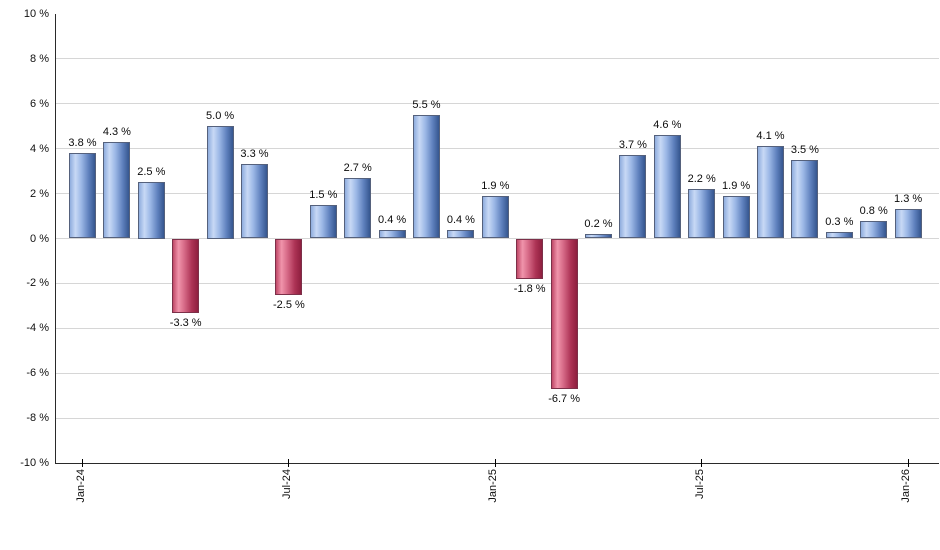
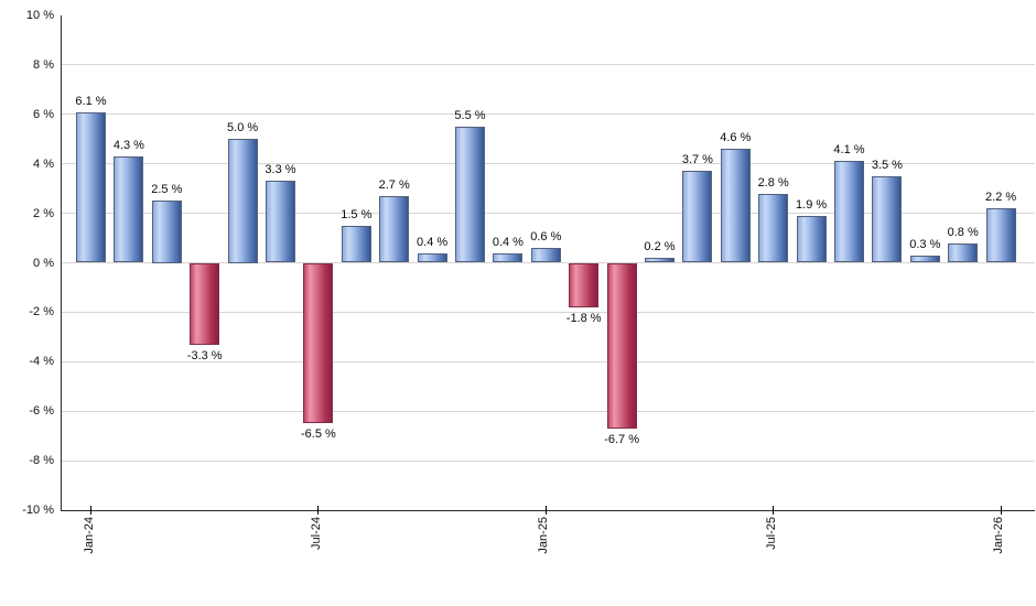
Jan-24: 3.8 -> 6.1
Jul-24: -2.5 -> -6.5
Jan-25: 1.9 -> 0.6
Jul-25: 2.2 -> 2.8
Jan-26: 1.3 -> 2.2
